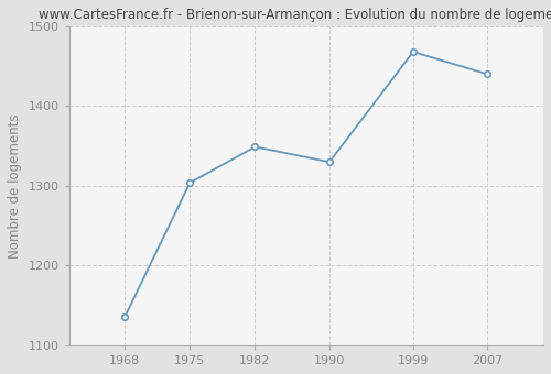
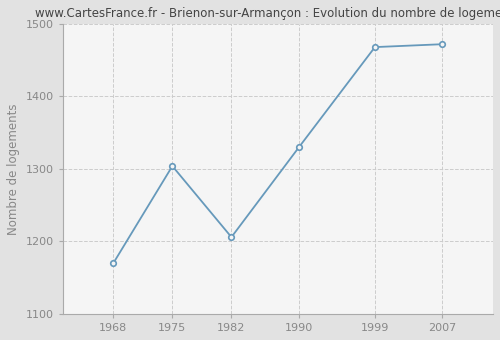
1968: 1136 -> 1170
1982: 1349 -> 1206
2007: 1440 -> 1472
